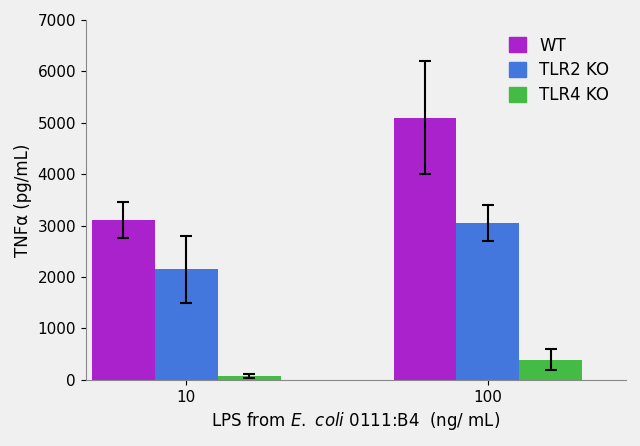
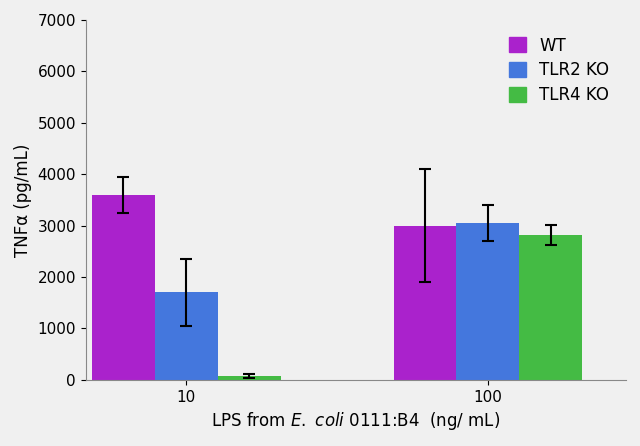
WT/10: 3100 -> 3600
TLR2 KO/10: 2150 -> 1700
WT/100: 5100 -> 3000
TLR4 KO/100: 390 -> 2820
